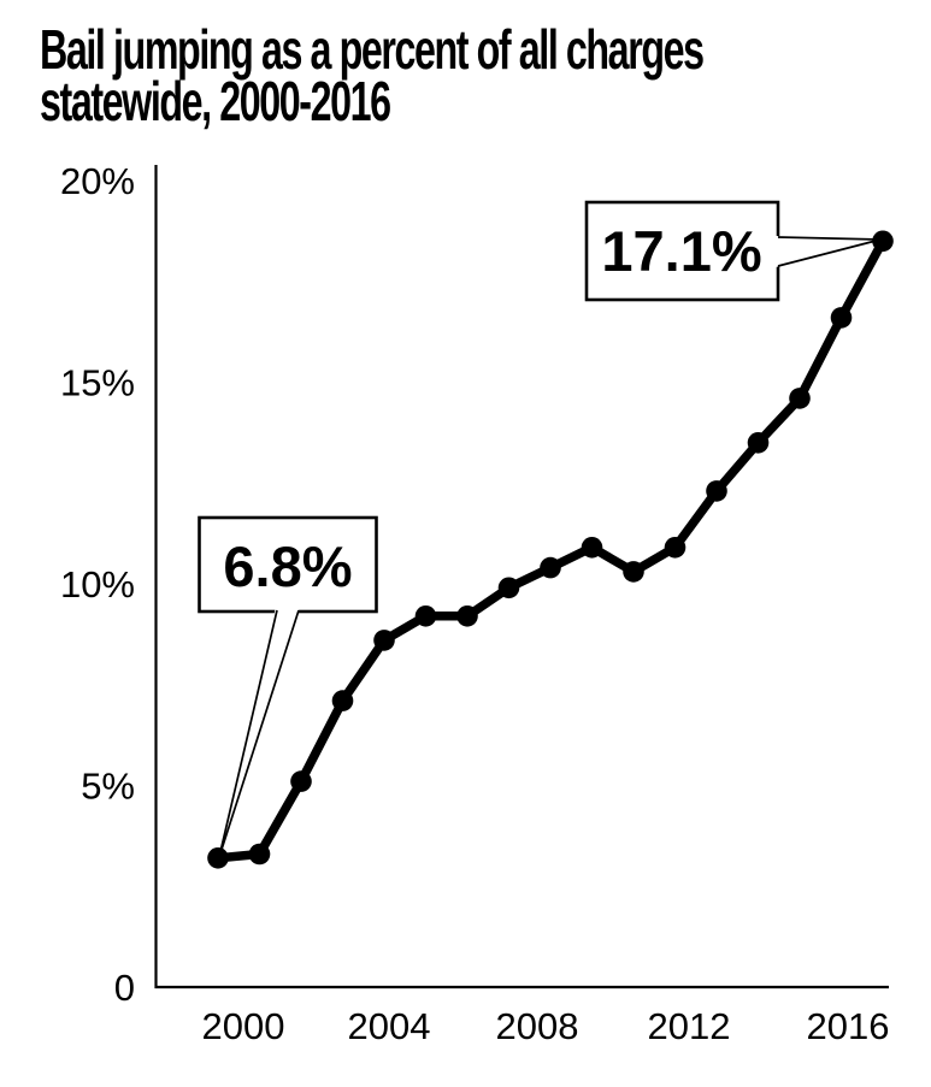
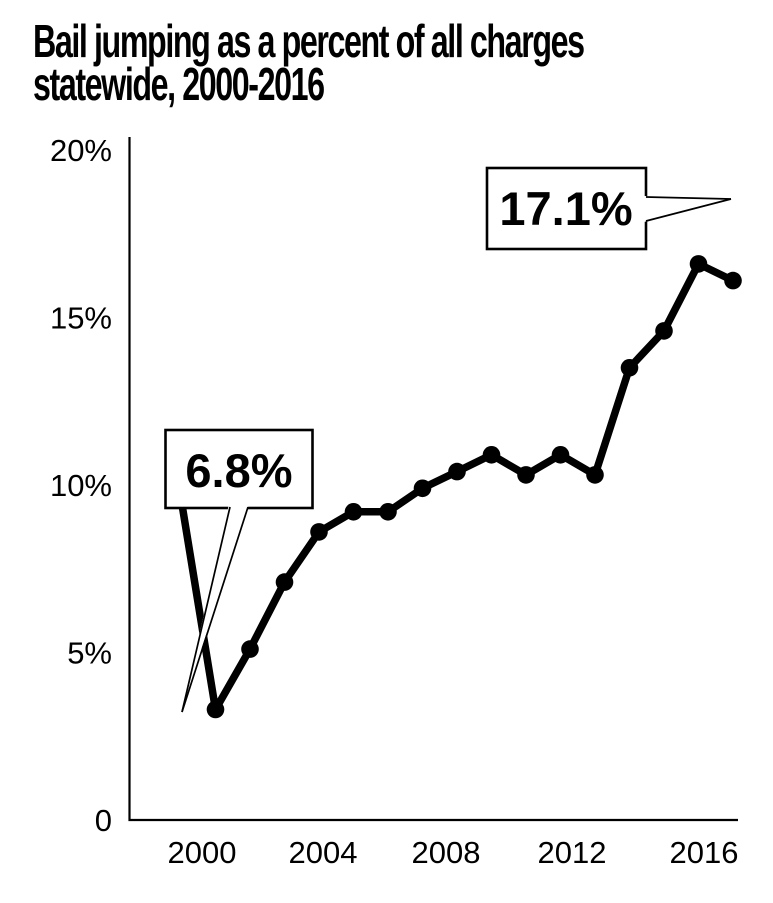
2000: 3.2% -> 9.6%
2012: 12.3% -> 10.3%
2016: 18.5% -> 16.1%
